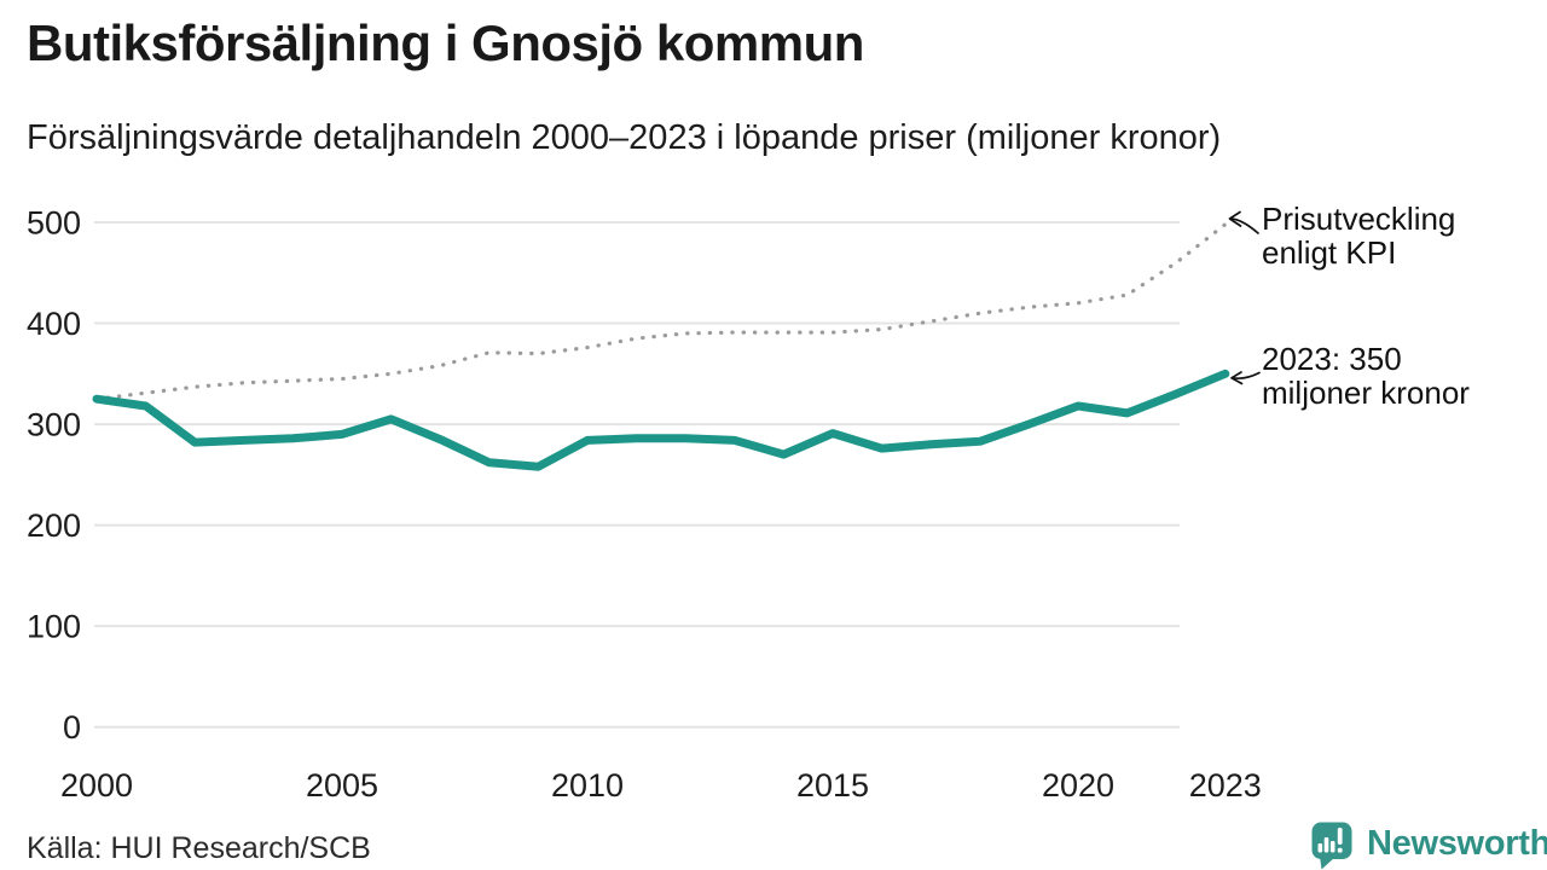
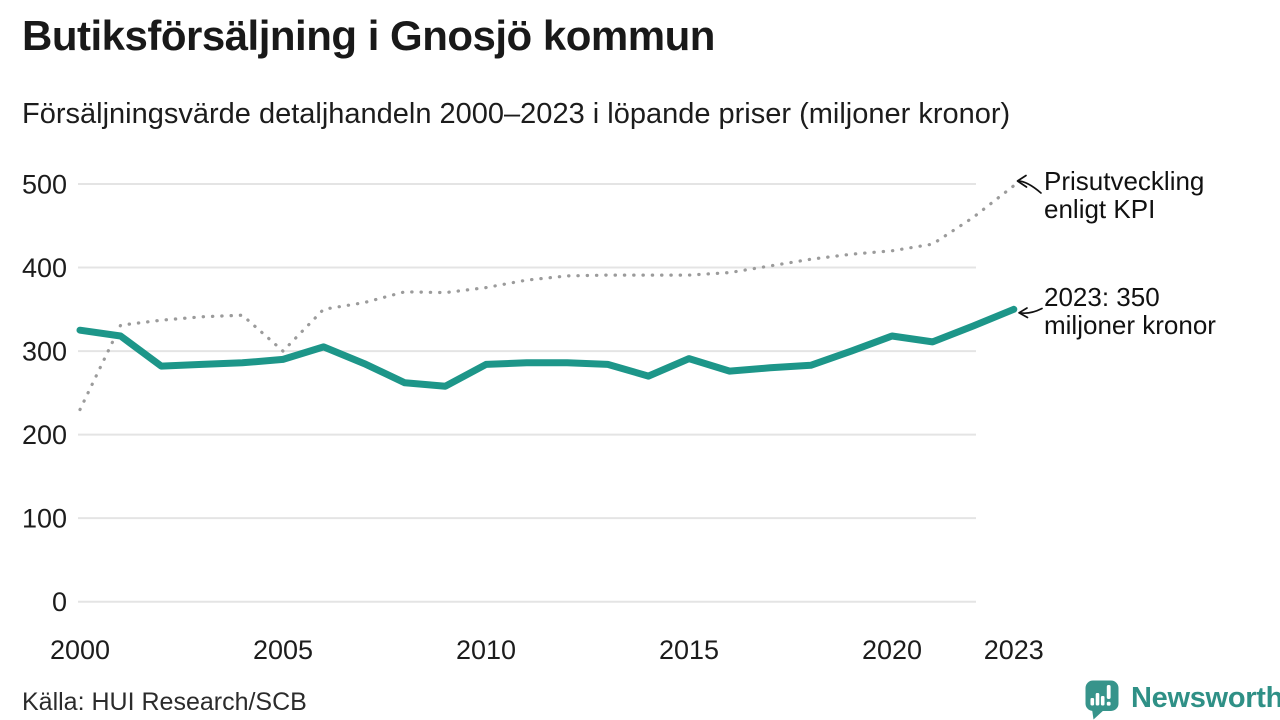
Prisutveckling enligt KPI/2000: 320 -> 230
Prisutveckling enligt KPI/2005: 340 -> 300
